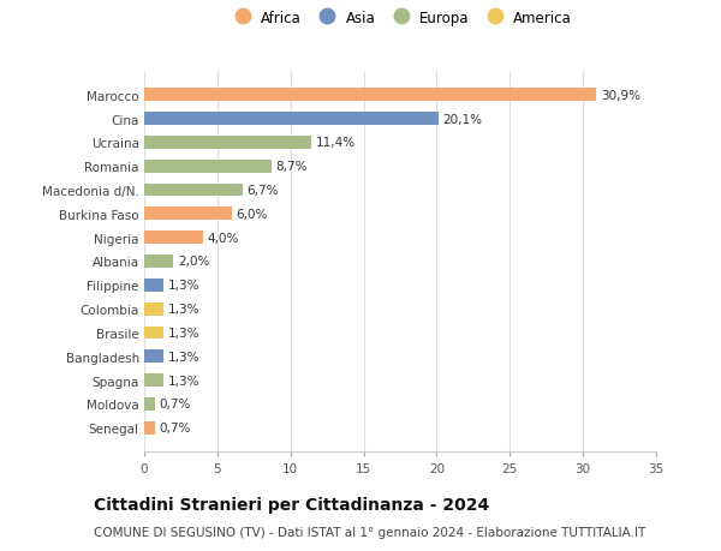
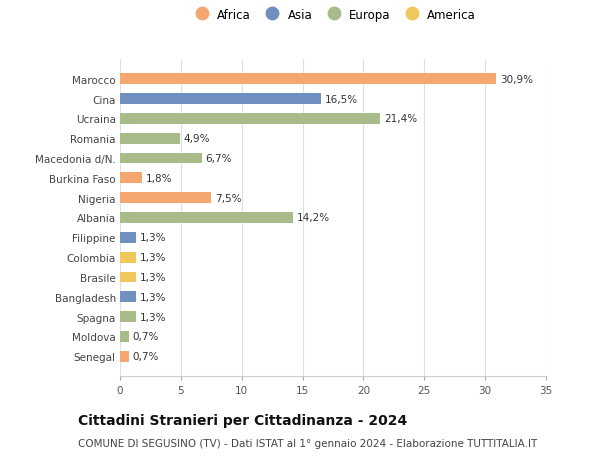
Cina: 20,1% -> 16,5%
Ucraina: 11,4% -> 21,4%
Romania: 8,7% -> 4,9%
Burkina Faso: 6,0% -> 1,8%
Nigeria: 4,0% -> 7,5%
Albania: 2,0% -> 14,2%
